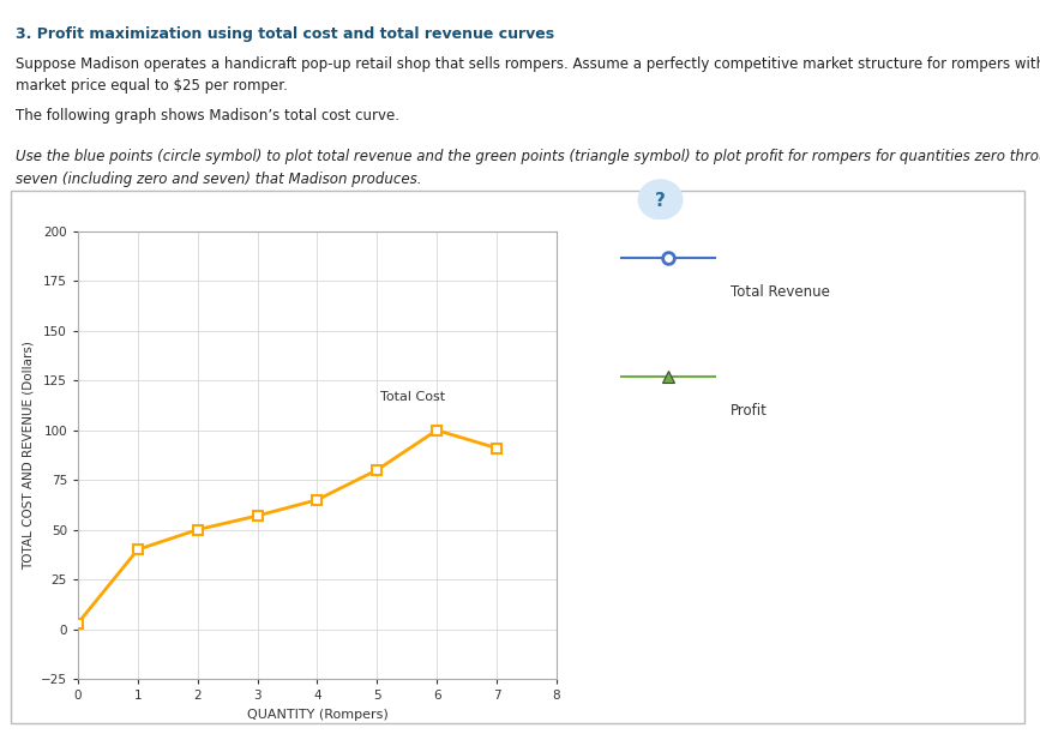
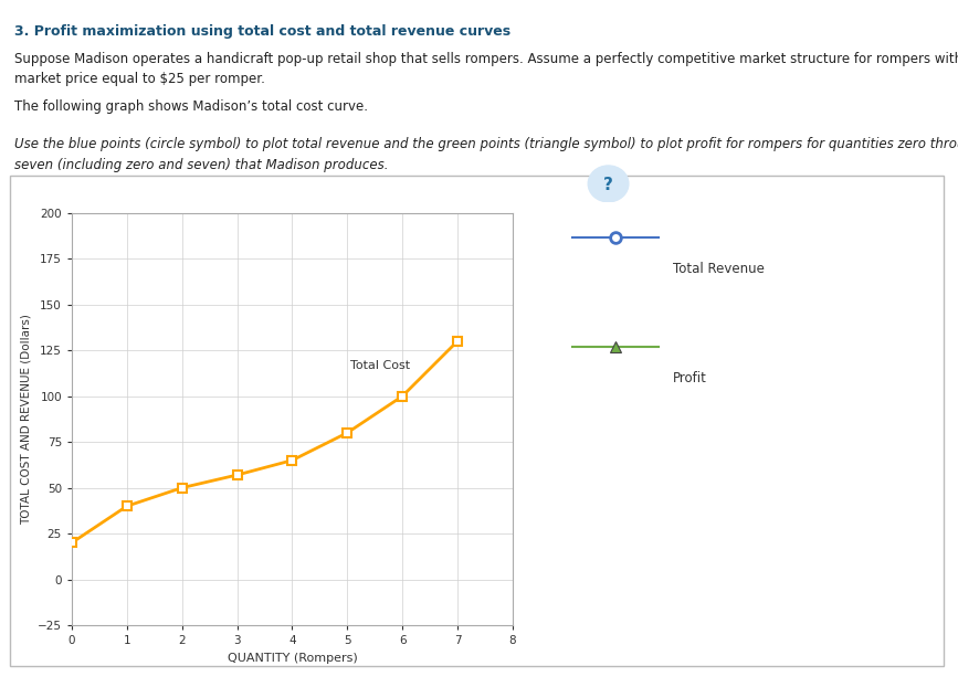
0: 3 -> 20
7: 91 -> 130
